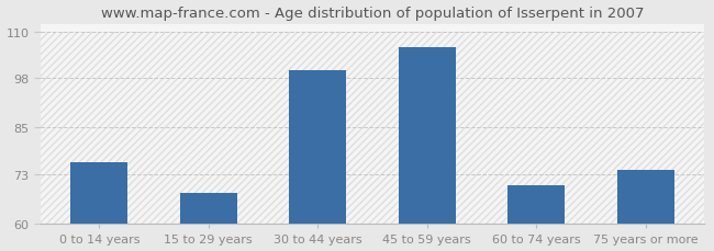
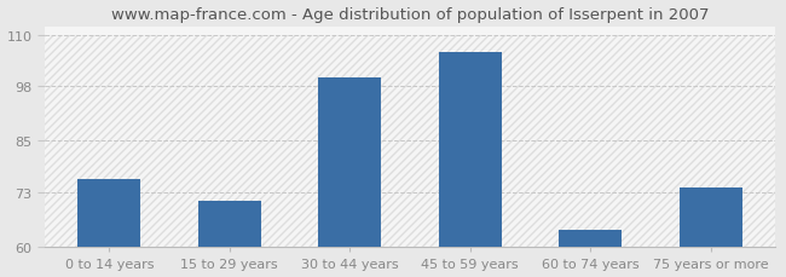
15 to 29 years: 68 -> 71
60 to 74 years: 70 -> 64
